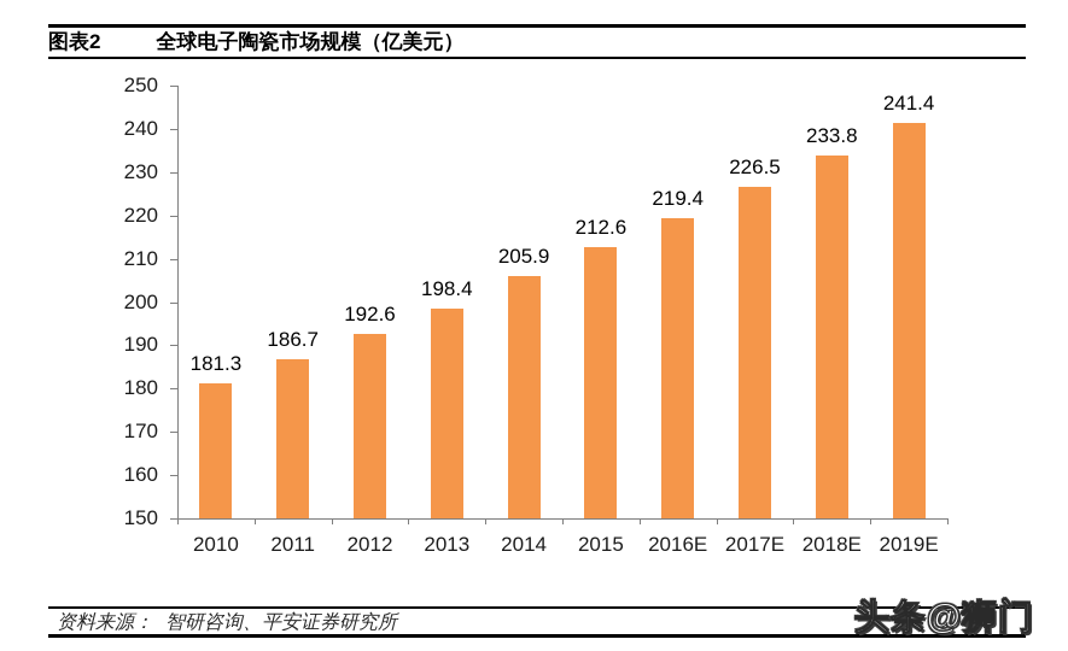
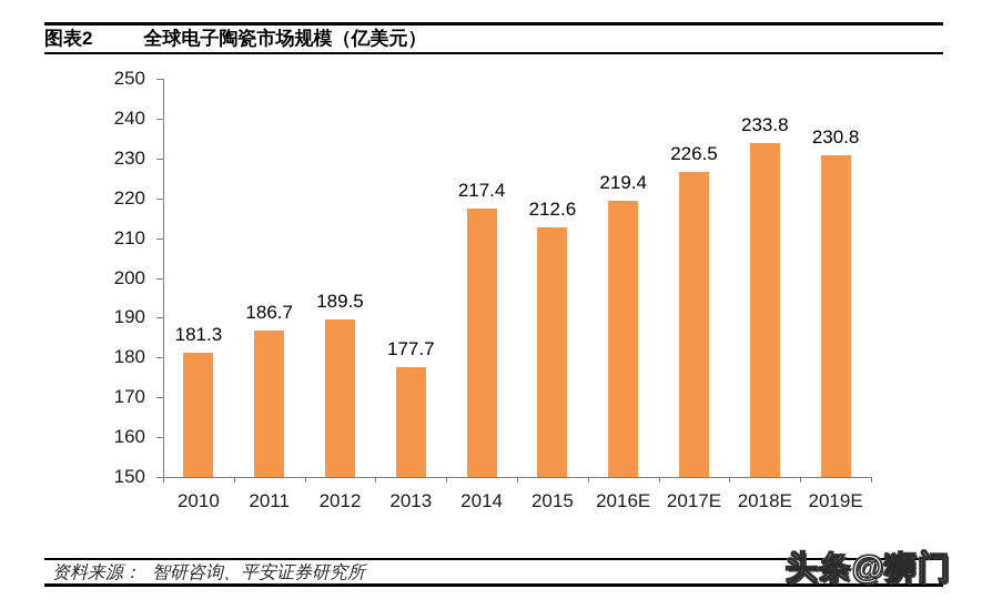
2012: 192.6 -> 189.5
2013: 198.4 -> 177.7
2014: 205.9 -> 217.4
2019E: 241.4 -> 230.8
